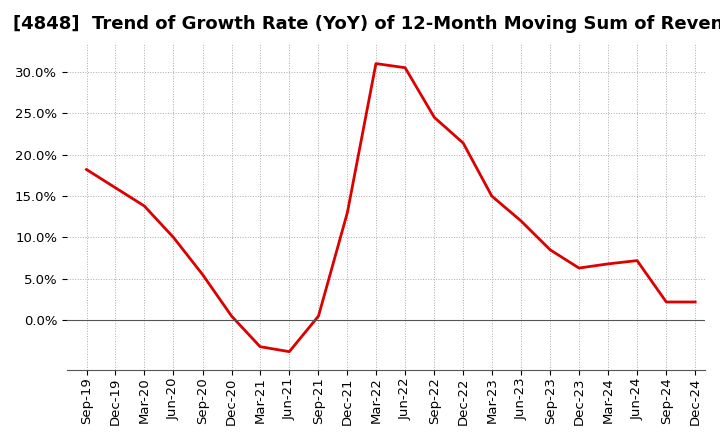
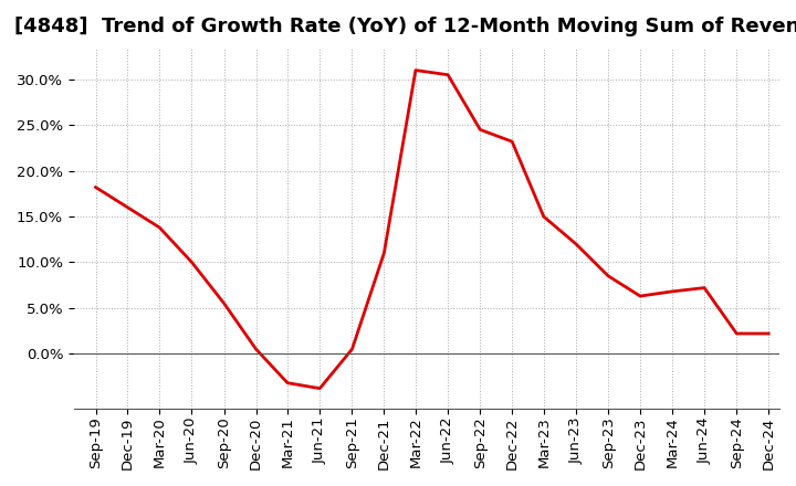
Dec-21: 13.0% -> 11.0%
Dec-22: 21.4% -> 23.2%
